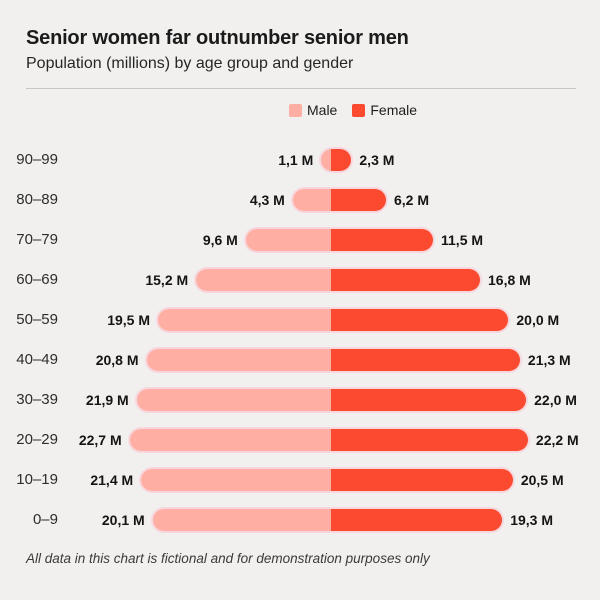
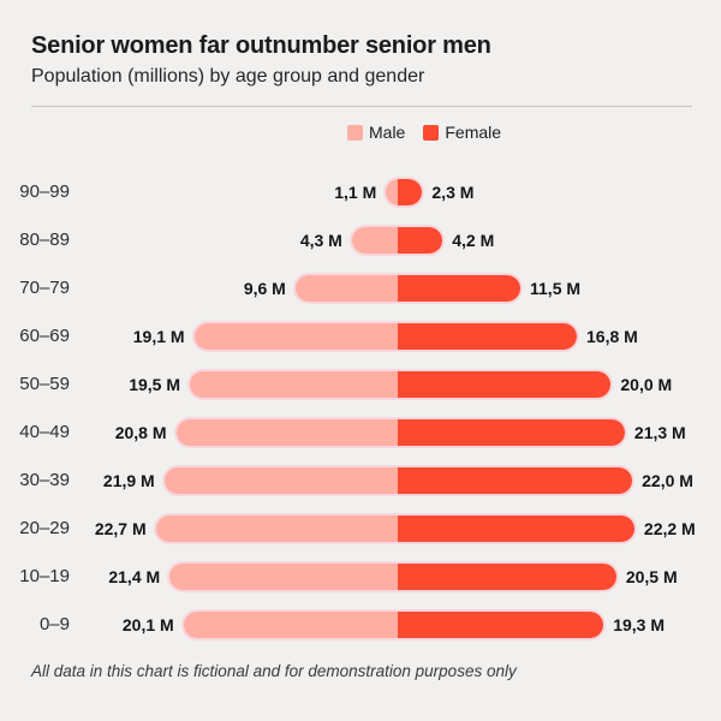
Female/80–89: 6,2 -> 4,2
Male/60–69: 15,2 -> 19,1
